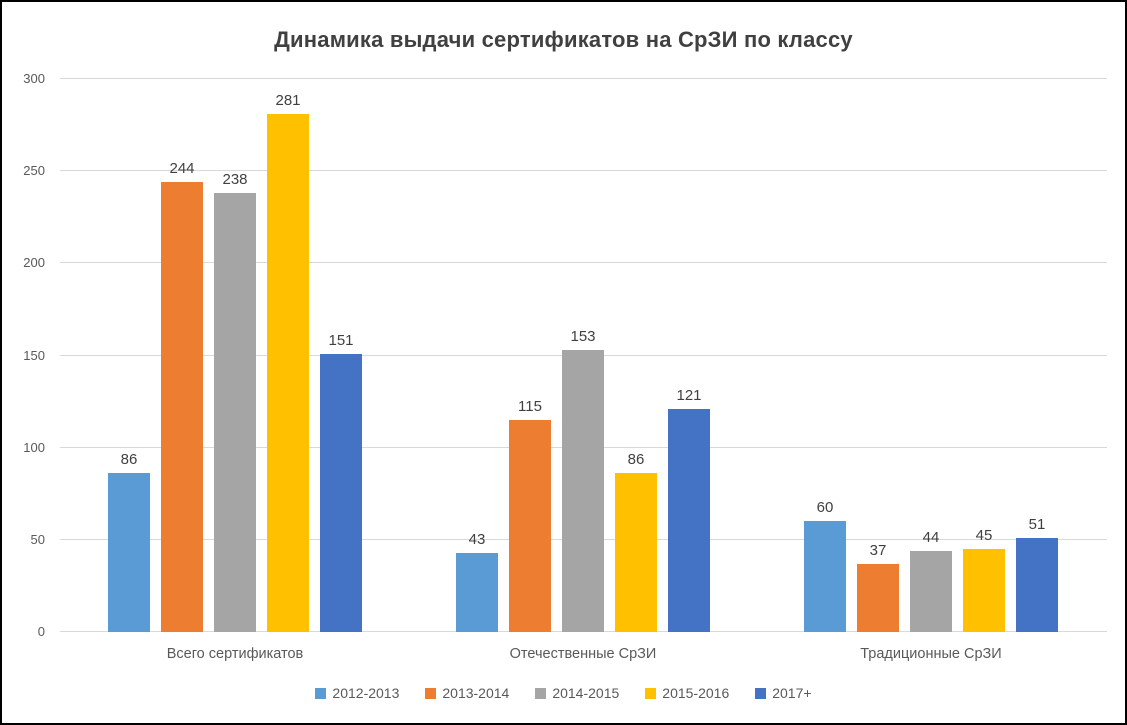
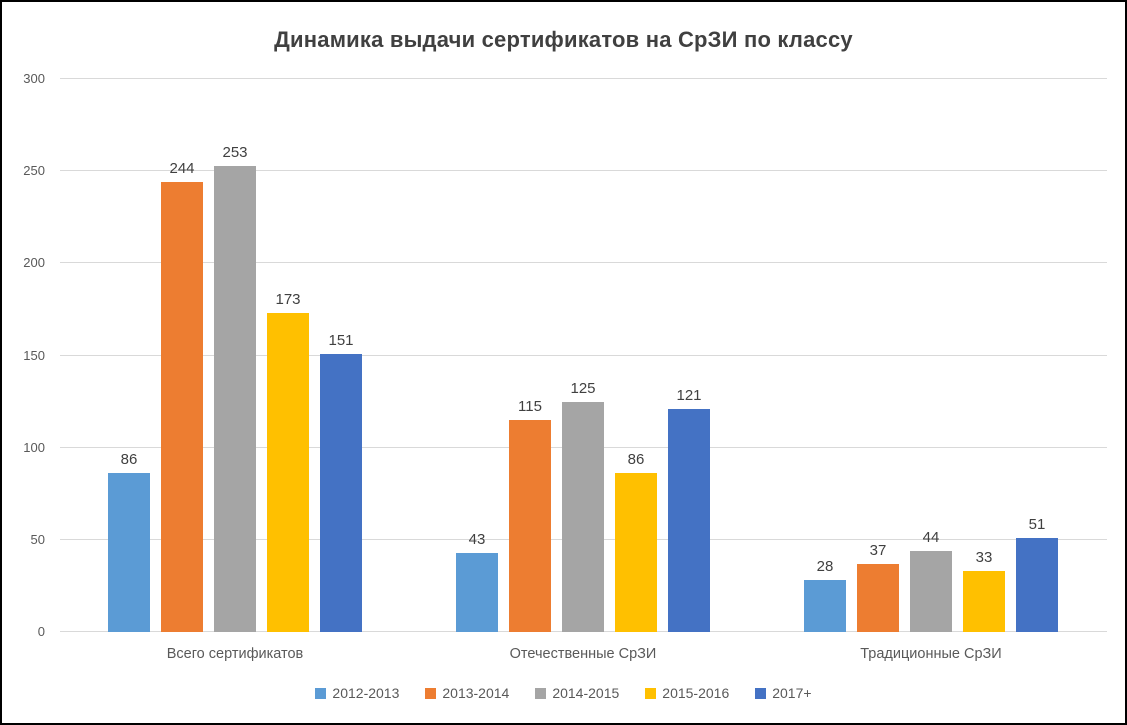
2014-2015/Всего сертификатов: 238 -> 253
2015-2016/Всего сертификатов: 281 -> 173
2014-2015/Отечественные СрЗИ: 153 -> 125
2012-2013/Традиционные СрЗИ: 60 -> 28
2015-2016/Традиционные СрЗИ: 45 -> 33
